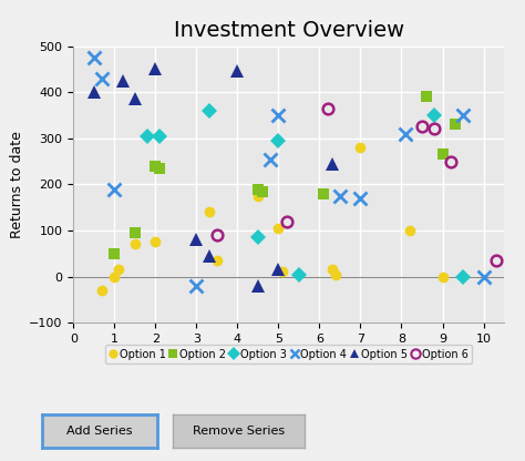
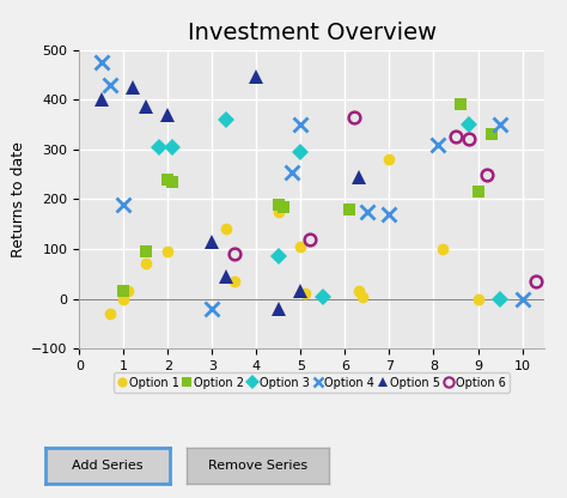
Option 2/1: 50 -> 15
Option 1/2: 75 -> 95
Option 5/2: 450 -> 370
Option 5/3: 80 -> 115
Option 2/9: 265 -> 215
